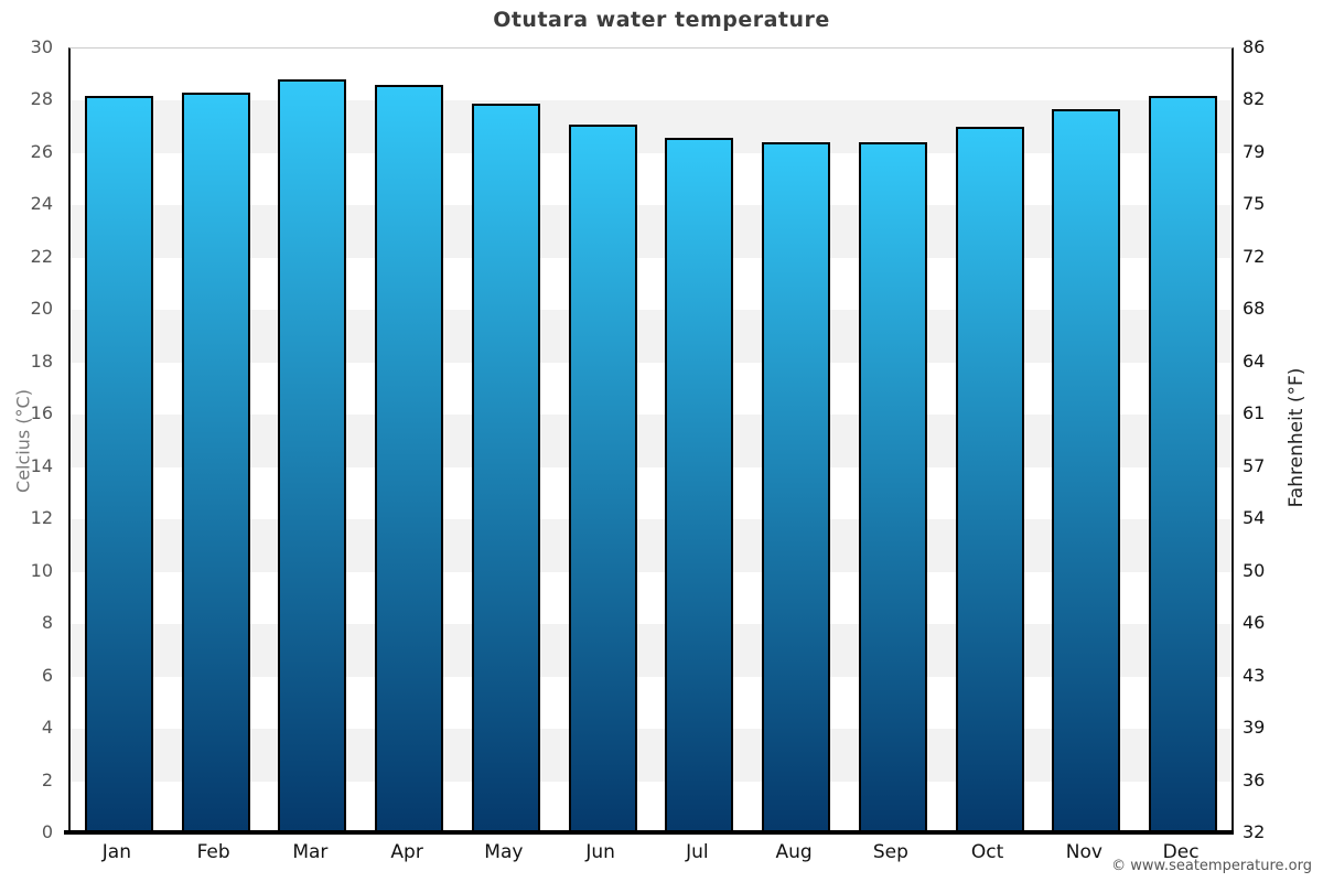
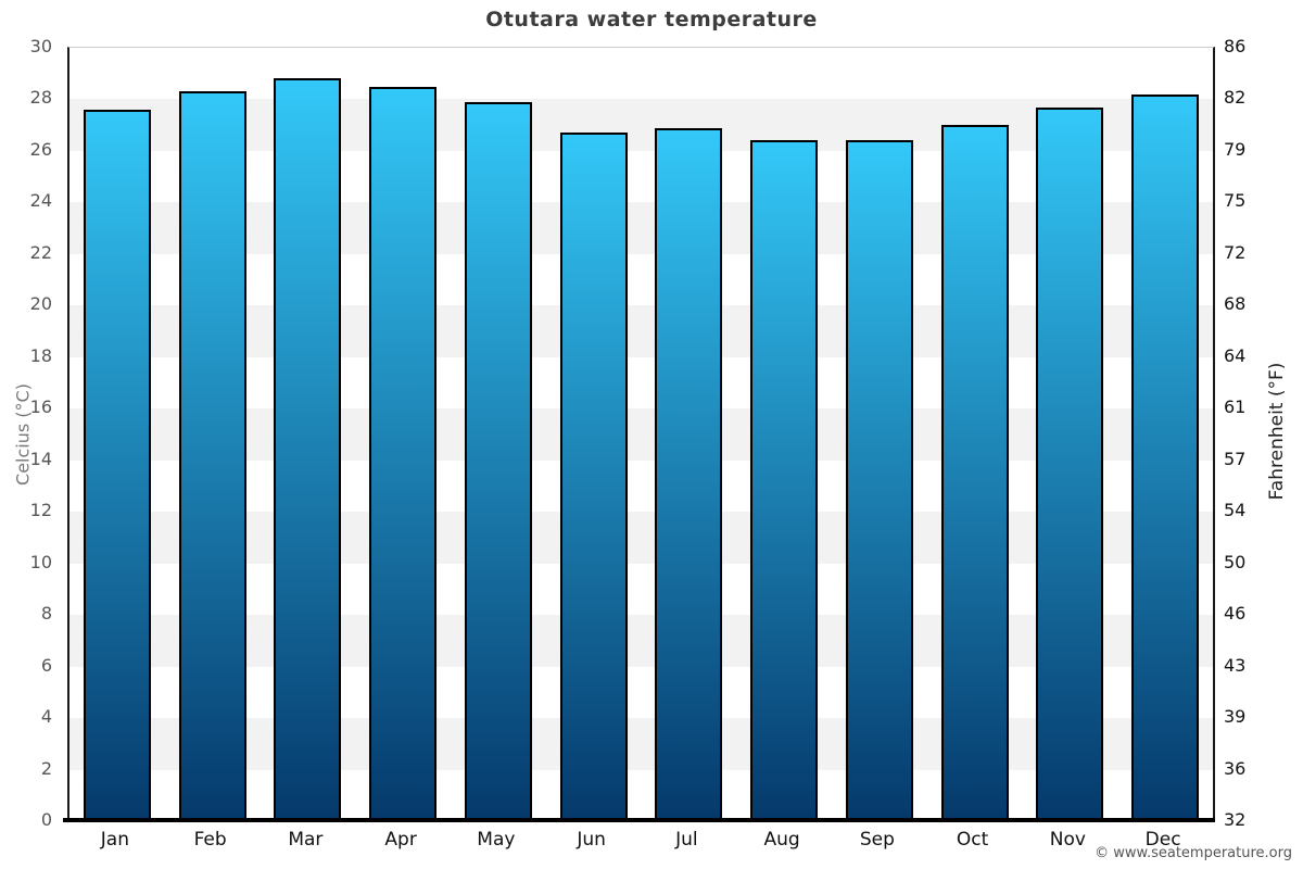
Jan: 28.2 -> 27.6
Apr: 28.6 -> 28.5
Jun: 27.1 -> 26.7
Jul: 26.6 -> 26.9
